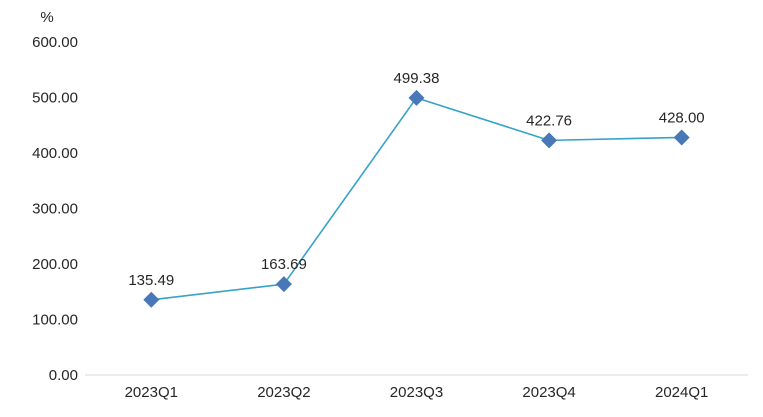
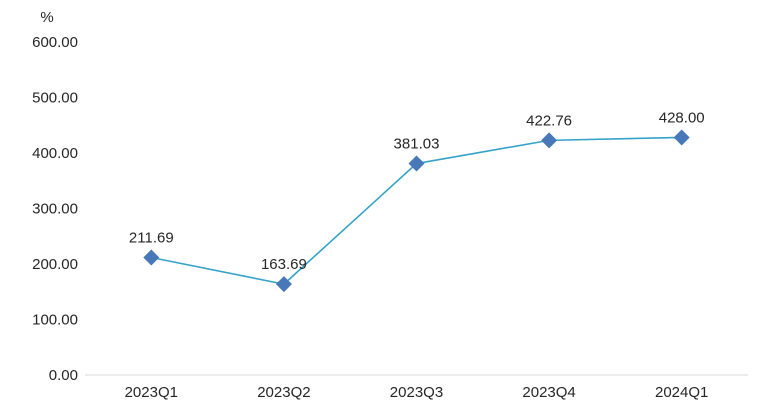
2023Q1: 135.49 -> 211.69
2023Q3: 499.38 -> 381.03
